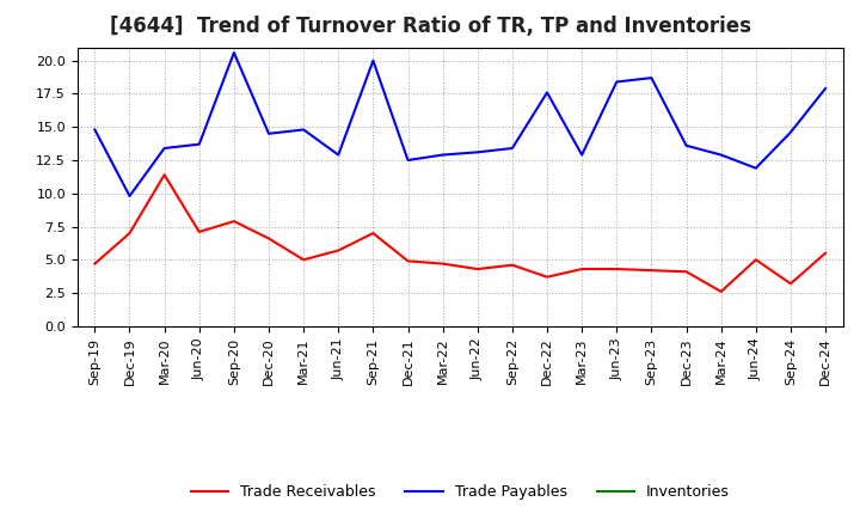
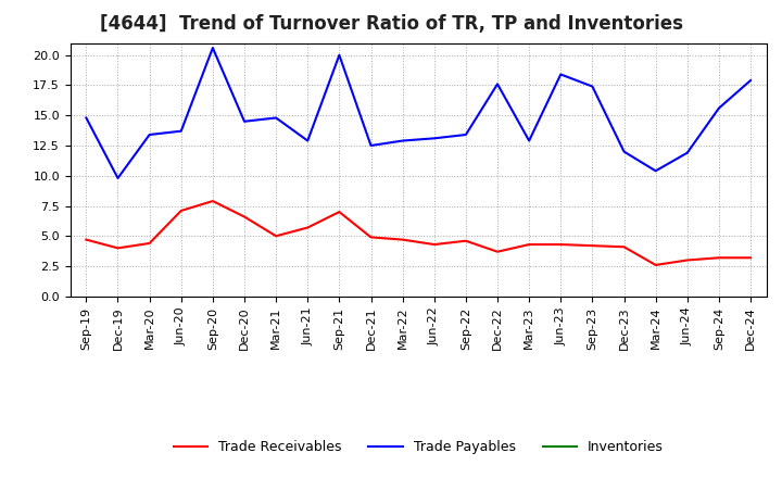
Trade Receivables/Dec-19: 7.0 -> 4.0
Trade Receivables/Mar-20: 11.4 -> 4.4
Trade Payables/Sep-23: 18.7 -> 17.4
Trade Payables/Dec-23: 13.6 -> 12.0
Trade Payables/Mar-24: 12.9 -> 10.4
Trade Receivables/Jun-24: 5.0 -> 3.0
Trade Payables/Sep-24: 14.6 -> 15.6
Trade Receivables/Dec-24: 5.5 -> 3.2
